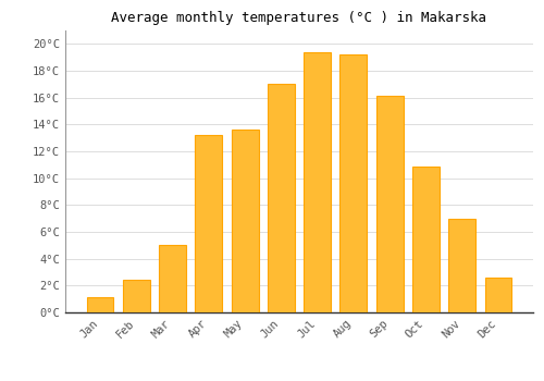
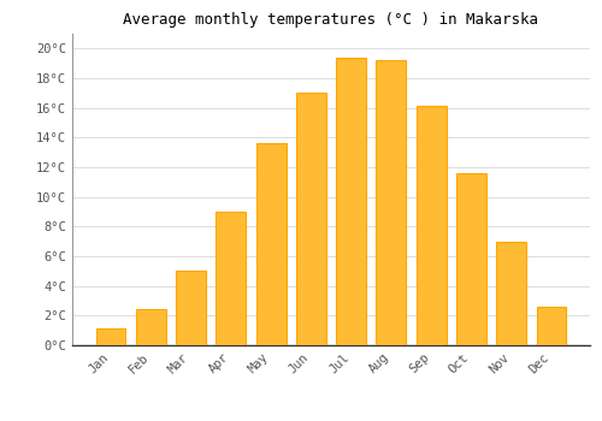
Apr: 13.2°C -> 9.0°C
Oct: 10.9°C -> 11.6°C
